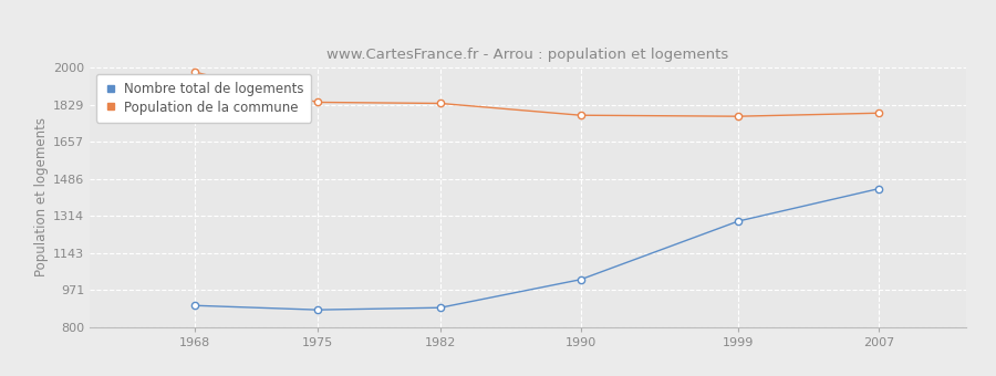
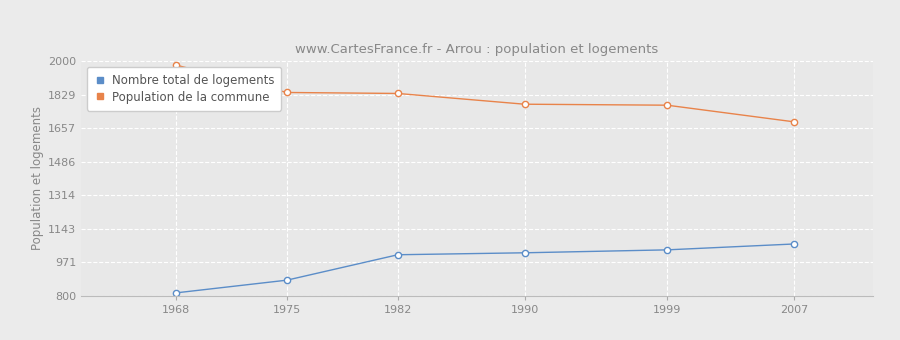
Nombre total de logements/1968: 900 -> 820
Nombre total de logements/1982: 890 -> 1010
Nombre total de logements/1999: 1290 -> 1040
Nombre total de logements/2007: 1440 -> 1060
Population de la commune/2007: 1790 -> 1690
